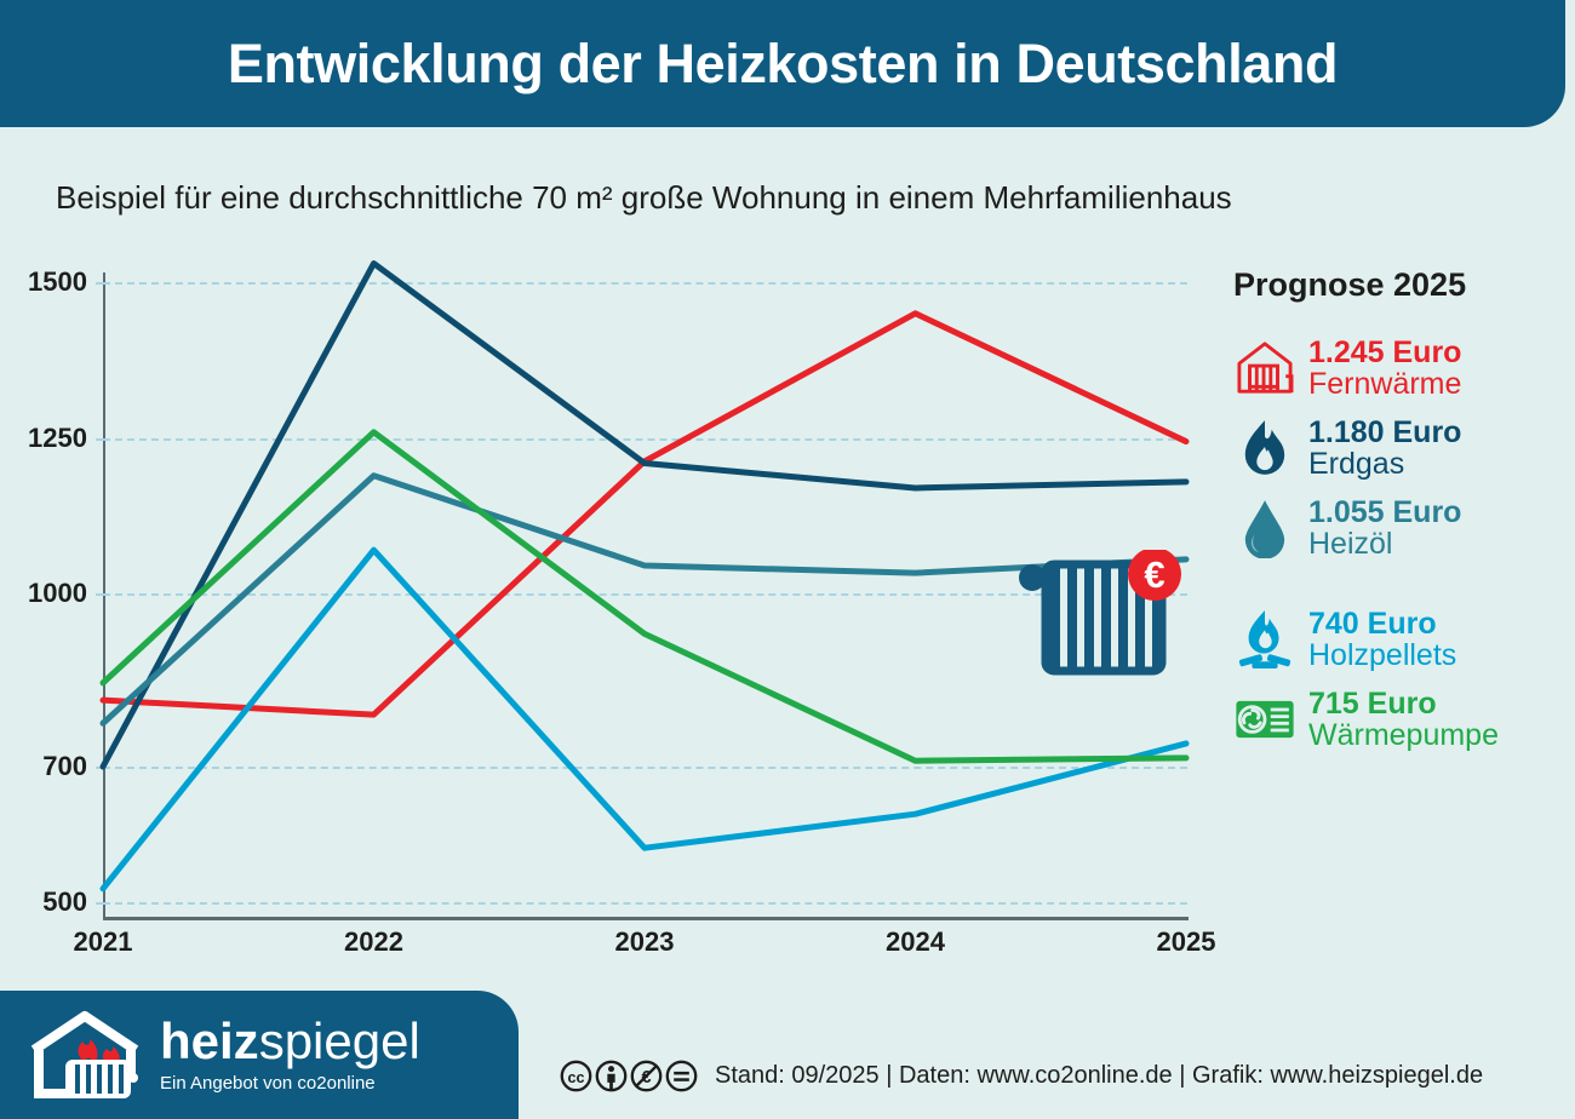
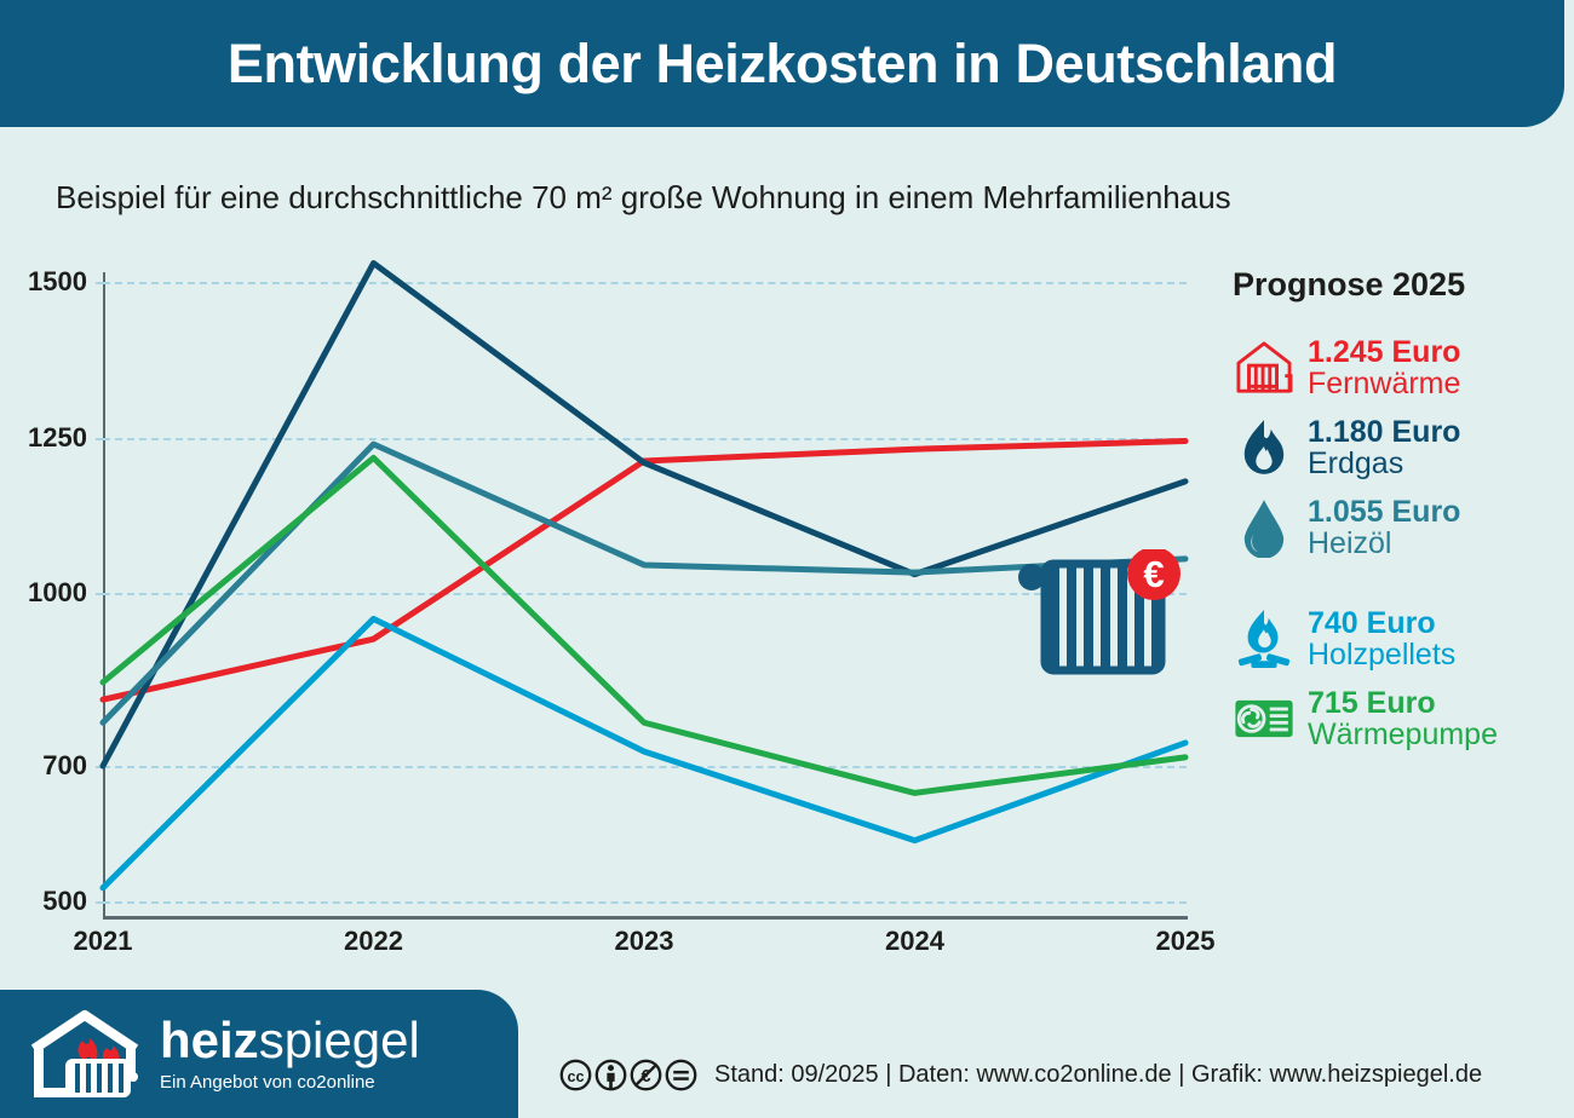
Fernwärme/2022: 790 -> 920
Heizöl/2022: 1190 -> 1240
Holzpellets/2022: 1070 -> 960
Wärmepumpe/2022: 1260 -> 1220
Holzpellets/2023: 580 -> 720
Wärmepumpe/2023: 930 -> 780
Fernwärme/2024: 1450 -> 1230
Erdgas/2024: 1170 -> 1030
Holzpellets/2024: 630 -> 590
Wärmepumpe/2024: 710 -> 660
